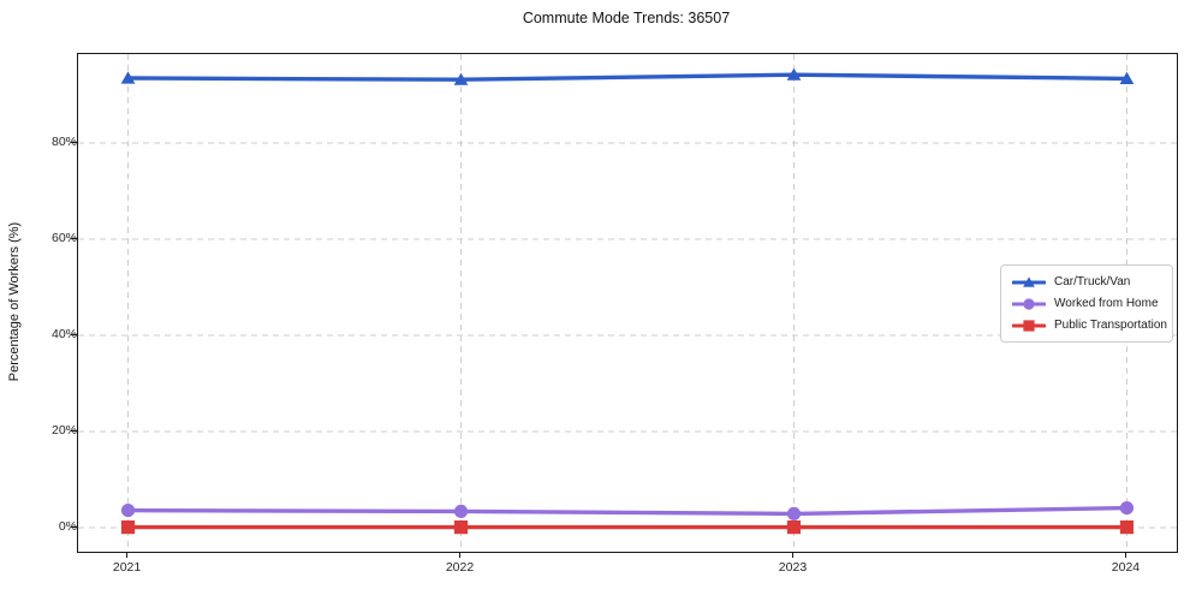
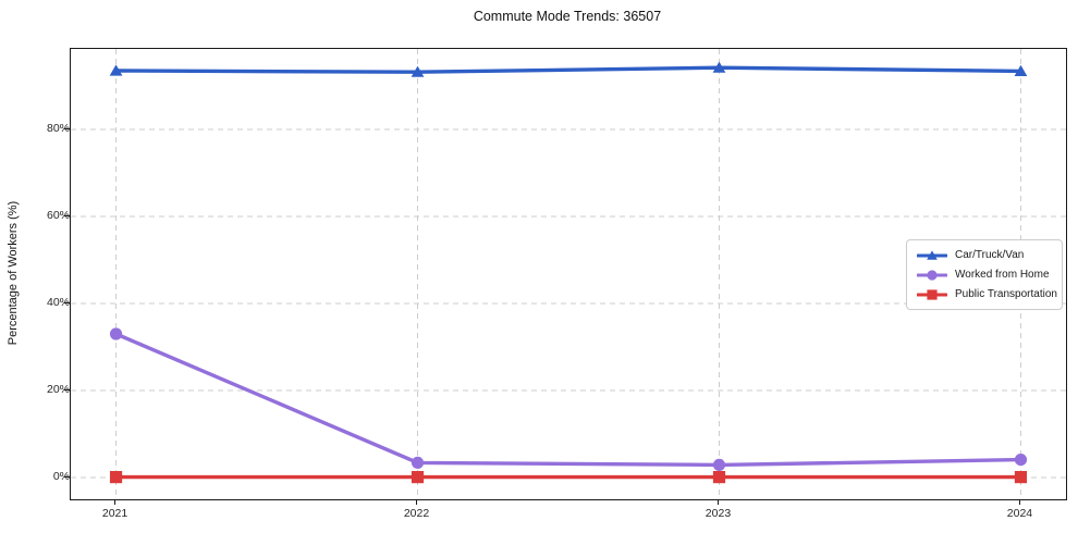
Worked from Home/2021: 4% -> 33%
